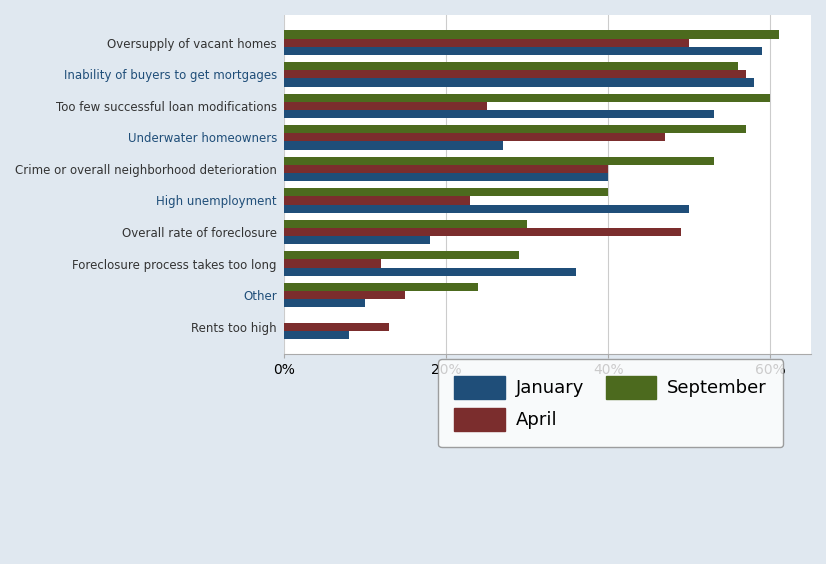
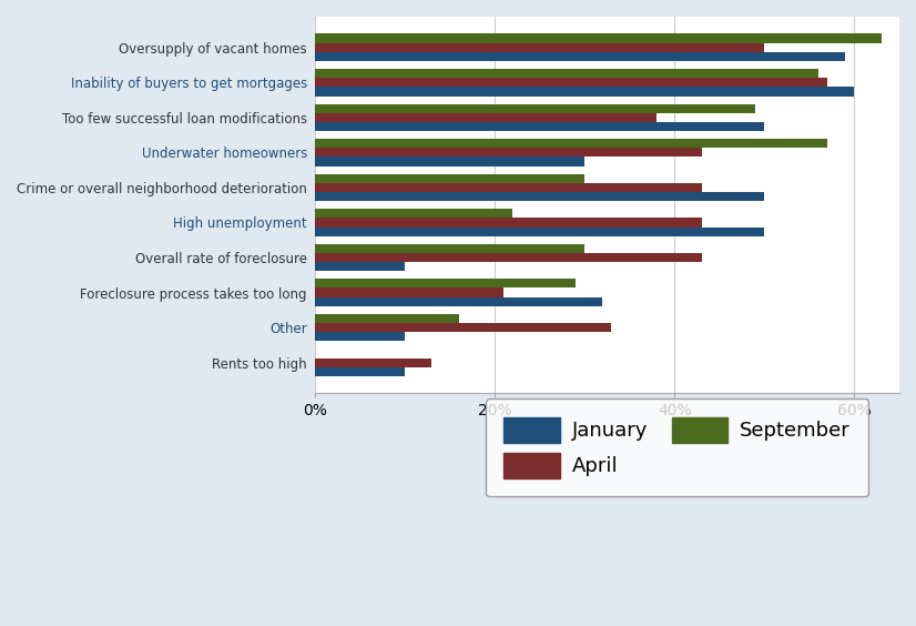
September/Oversupply of vacant homes: 61% -> 63%
January/Inability of buyers to get mortgages: 58% -> 60%
September/Too few successful loan modifications: 60% -> 49%
April/Too few successful loan modifications: 25% -> 38%
January/Too few successful loan modifications: 53% -> 50%
April/Underwater homeowners: 47% -> 43%
January/Underwater homeowners: 27% -> 30%
September/Crime or overall neighborhood deterioration: 53% -> 30%
April/Crime or overall neighborhood deterioration: 40% -> 43%
January/Crime or overall neighborhood deterioration: 40% -> 50%
September/High unemployment: 40% -> 22%
April/High unemployment: 23% -> 43%
April/Overall rate of foreclosure: 49% -> 43%
January/Overall rate of foreclosure: 18% -> 10%
April/Foreclosure process takes too long: 12% -> 21%
January/Foreclosure process takes too long: 36% -> 32%
September/Other: 24% -> 16%
April/Other: 15% -> 33%
January/Rents too high: 8% -> 10%
